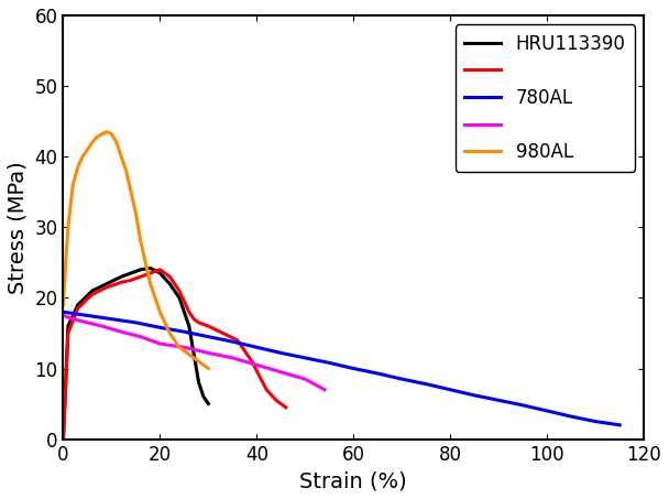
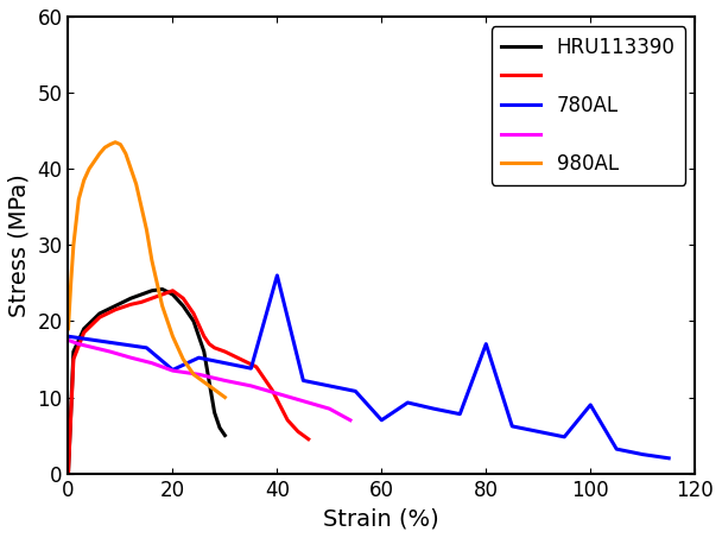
780AL/20: 15.8 -> 13.6
780AL/40: 13.0 -> 26.0
780AL/60: 10.0 -> 7.0
780AL/80: 7.0 -> 17.0
780AL/100: 4.0 -> 9.0
